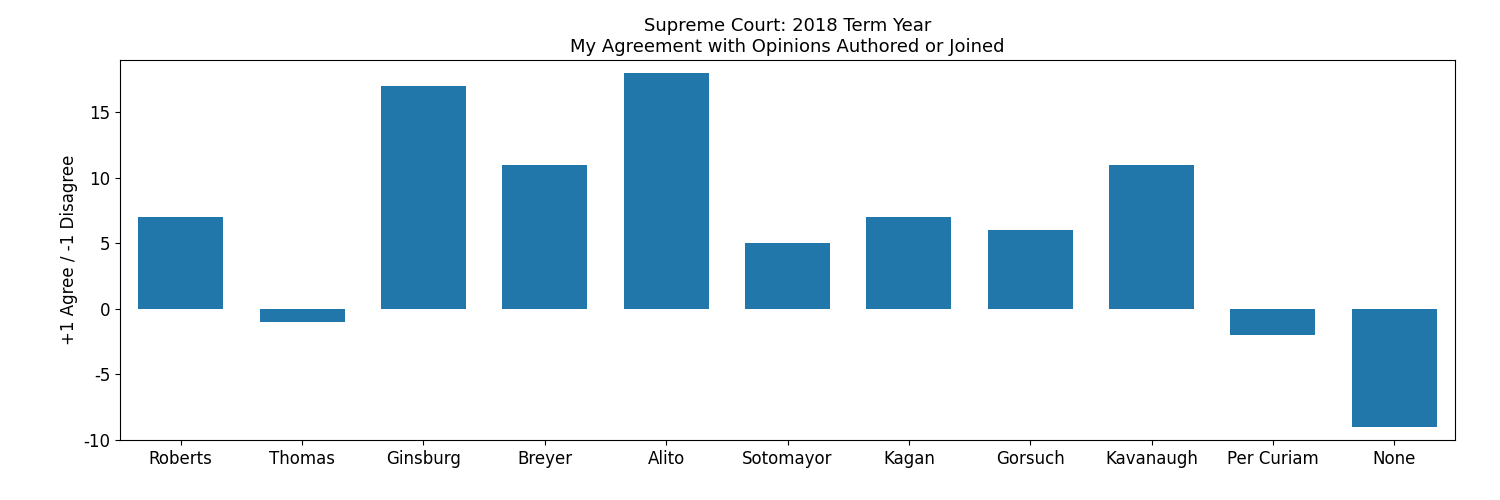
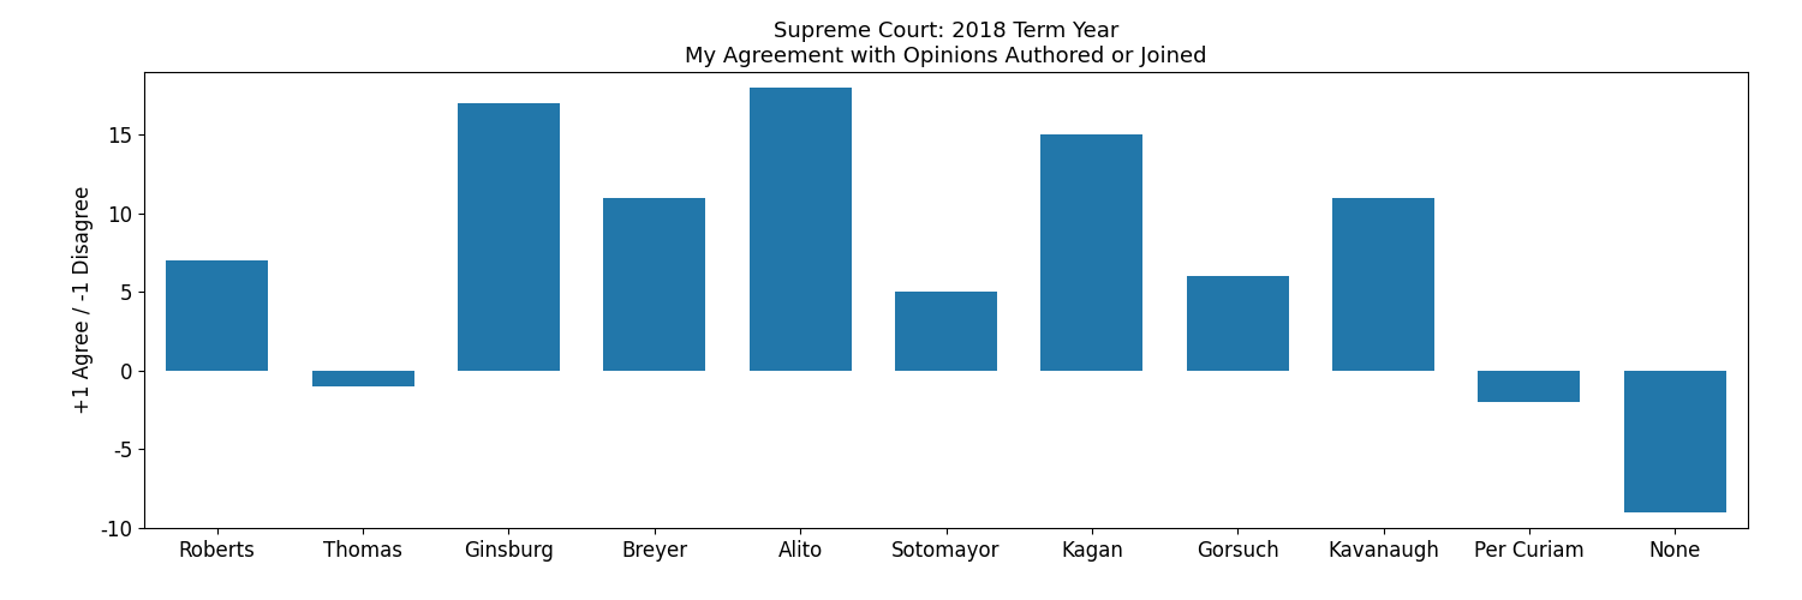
Kagan: 7 -> 15
